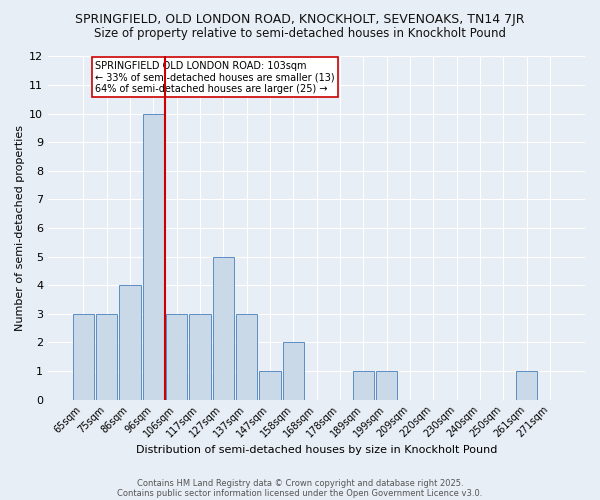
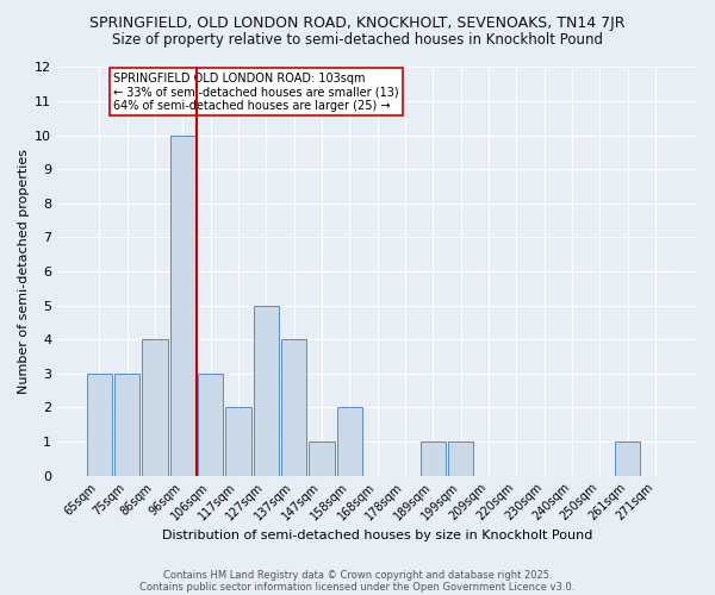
117sqm: 3 -> 2
137sqm: 3 -> 4
